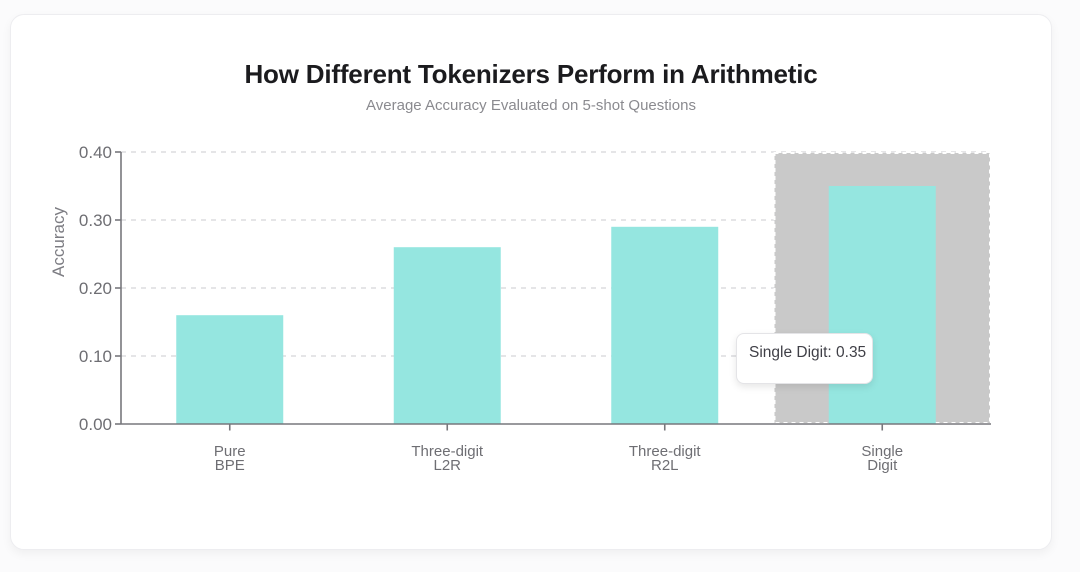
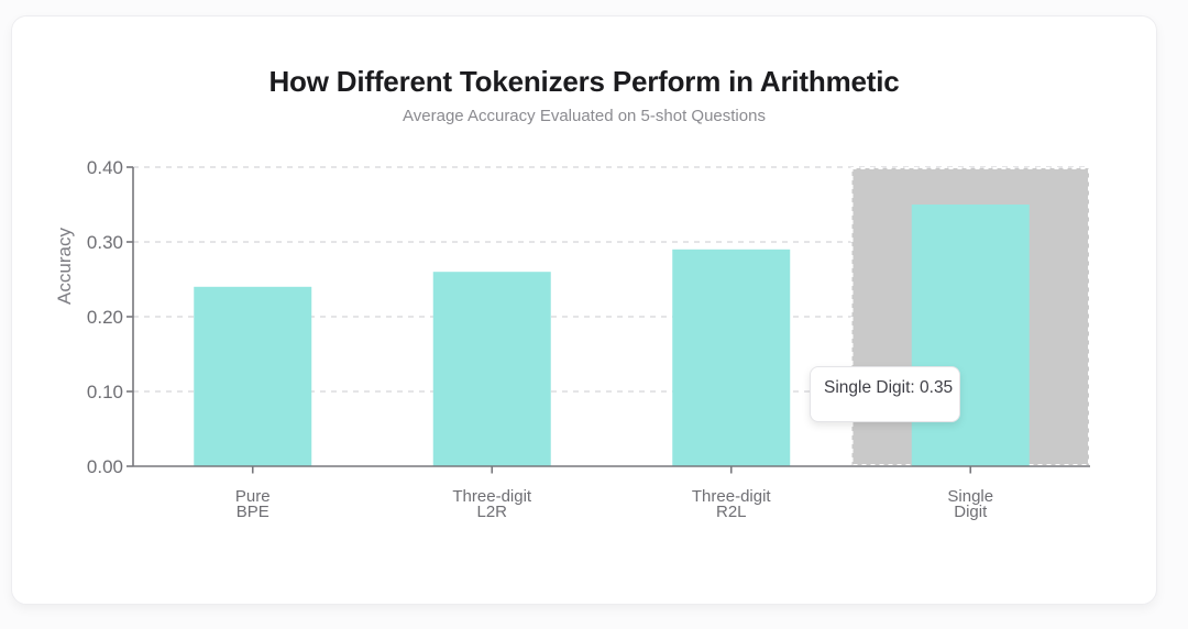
Pure BPE: 0.16 -> 0.24
